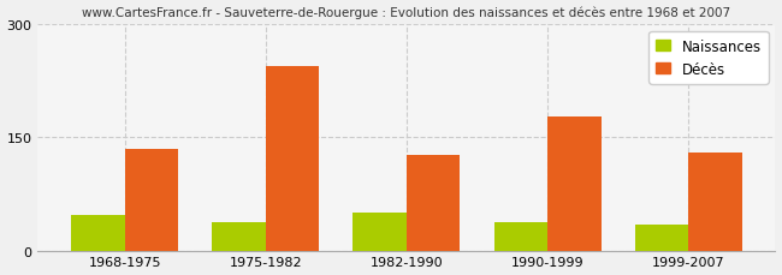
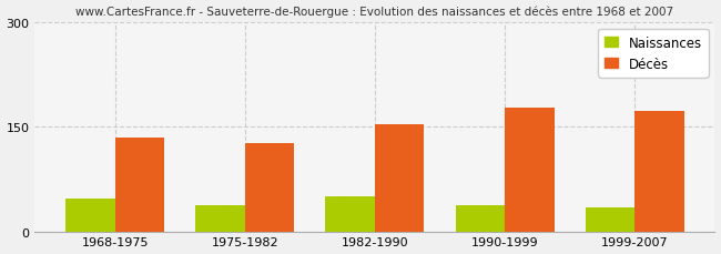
Décès/1975-1982: 244 -> 127
Décès/1982-1990: 126 -> 153
Décès/1999-2007: 130 -> 172
